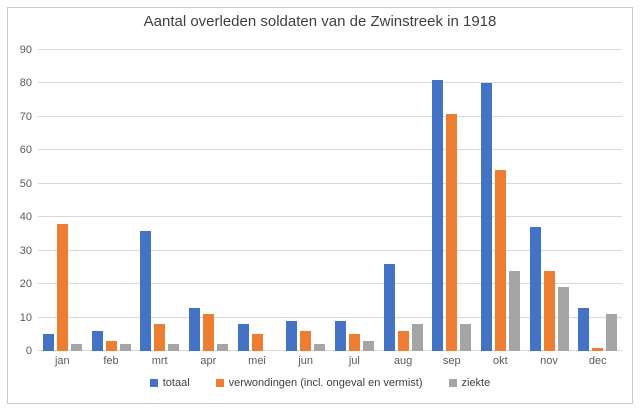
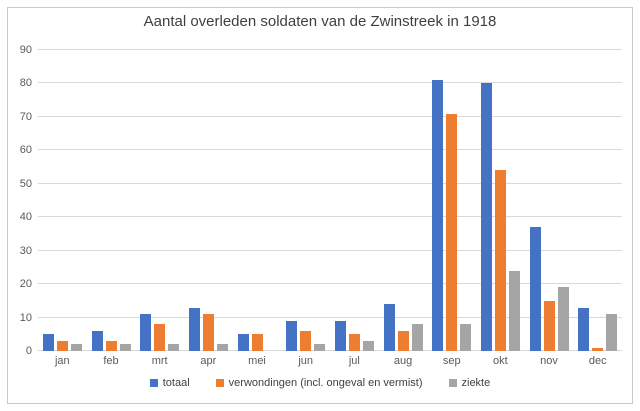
verwondingen (incl. ongeval en vermist)/jan: 38 -> 3
totaal/mrt: 36 -> 11
totaal/mei: 8 -> 5
totaal/aug: 26 -> 14
verwondingen (incl. ongeval en vermist)/nov: 24 -> 15
